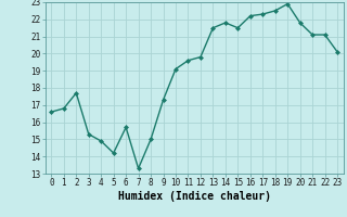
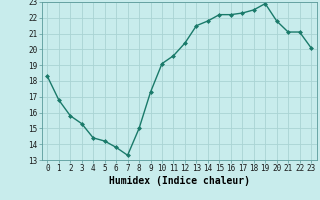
0: 16.6 -> 18.3
2: 17.7 -> 15.8
4: 14.9 -> 14.4
6: 15.7 -> 13.8
12: 19.8 -> 20.4
15: 21.5 -> 22.2
